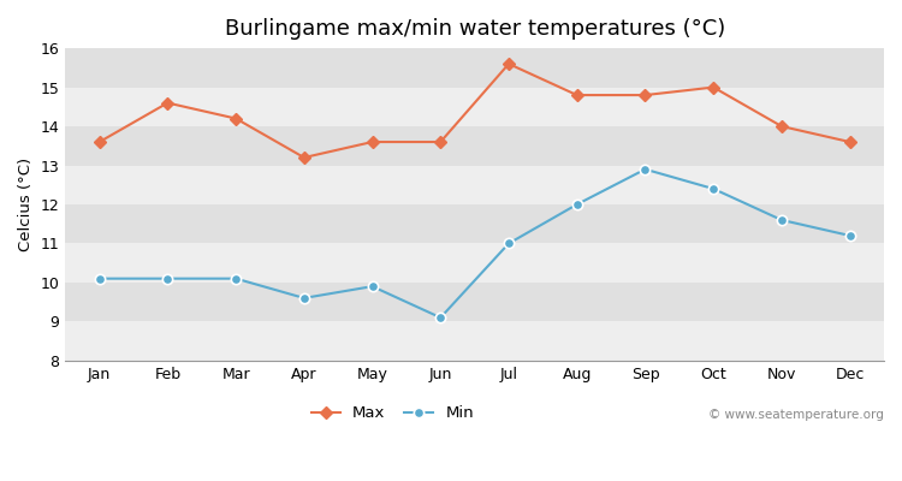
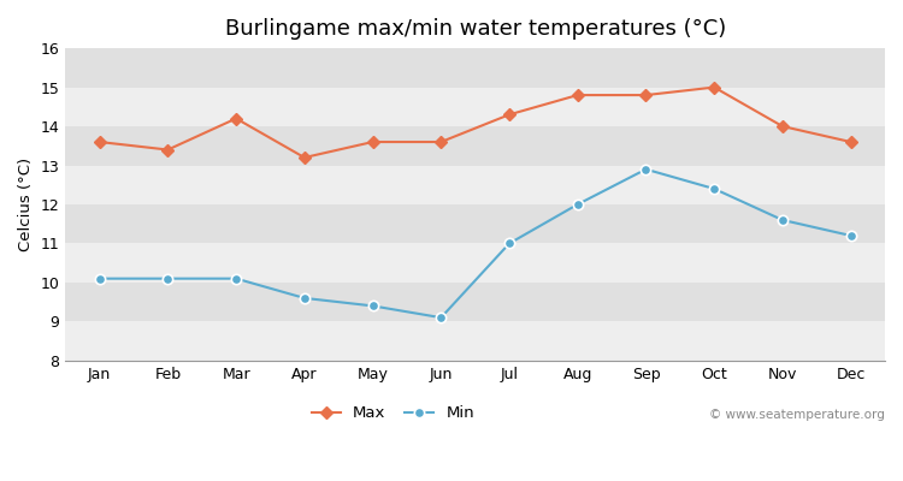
Max/Feb: 14.6 -> 13.4
Min/May: 9.9 -> 9.4
Max/Jul: 15.6 -> 14.3
